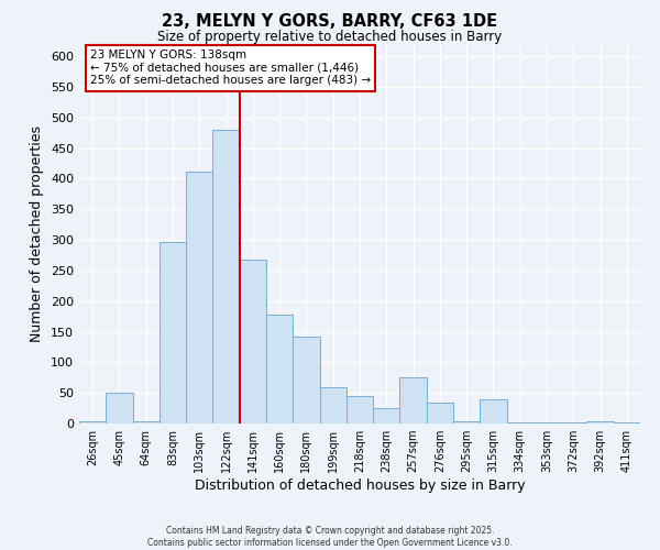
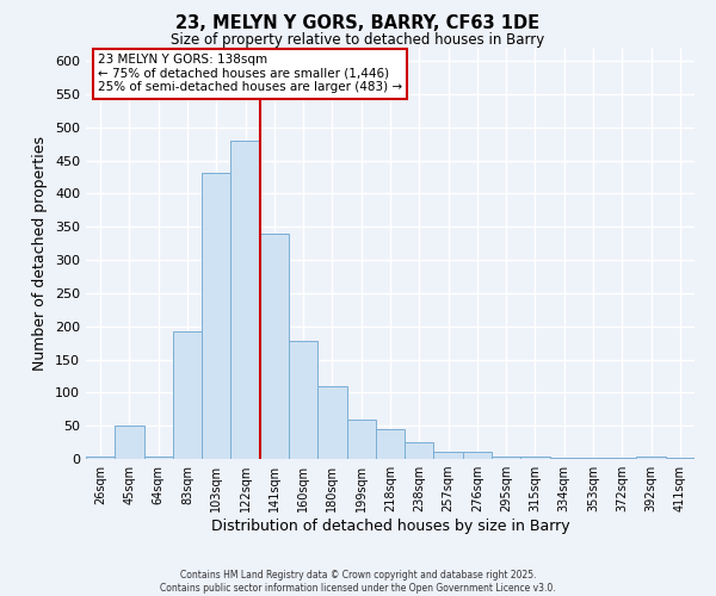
83sqm: 296 -> 192
103sqm: 412 -> 432
141sqm: 268 -> 340
180sqm: 142 -> 110
257sqm: 76 -> 10
276sqm: 34 -> 10
315sqm: 40 -> 3
